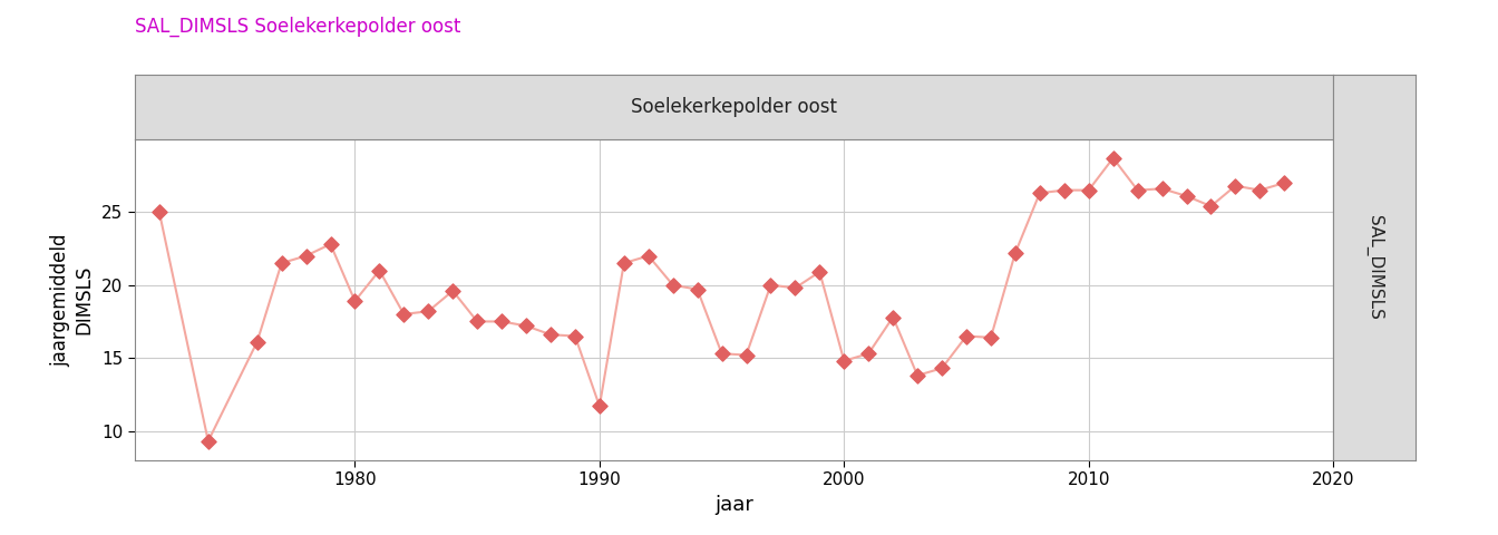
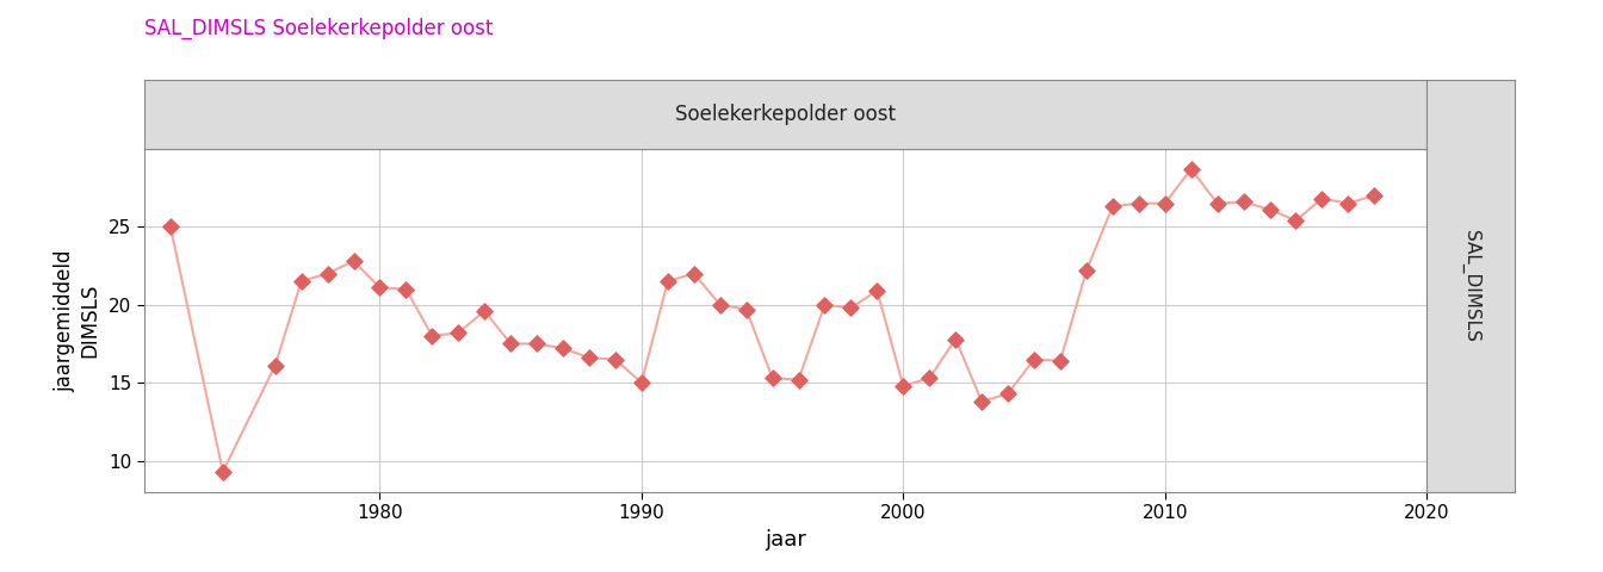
1980: 18.9 -> 21.1
1990: 11.7 -> 15.0
